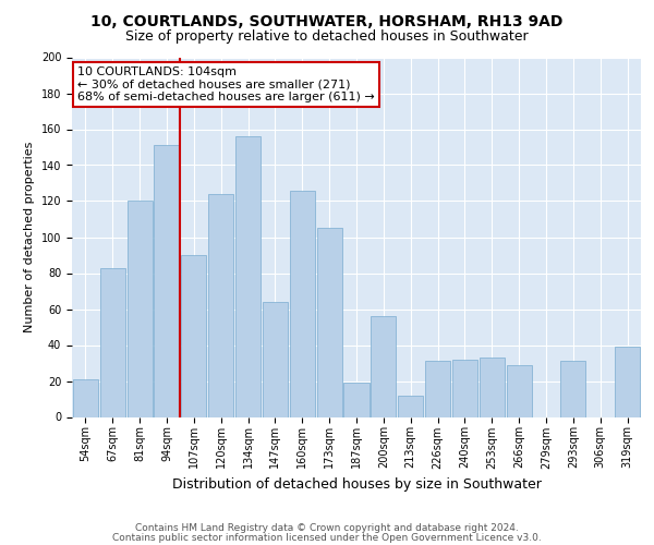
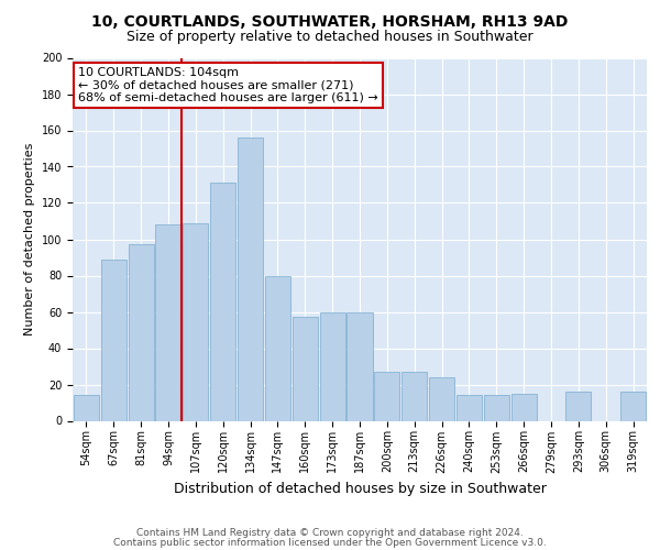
54sqm: 21 -> 14
67sqm: 83 -> 89
81sqm: 120 -> 97
94sqm: 151 -> 108
107sqm: 90 -> 109
120sqm: 124 -> 131
147sqm: 64 -> 80
160sqm: 126 -> 57
173sqm: 105 -> 60
187sqm: 19 -> 60
200sqm: 56 -> 27
213sqm: 12 -> 27
226sqm: 31 -> 24
240sqm: 32 -> 14
253sqm: 33 -> 14
266sqm: 29 -> 15
293sqm: 31 -> 16
319sqm: 39 -> 16
